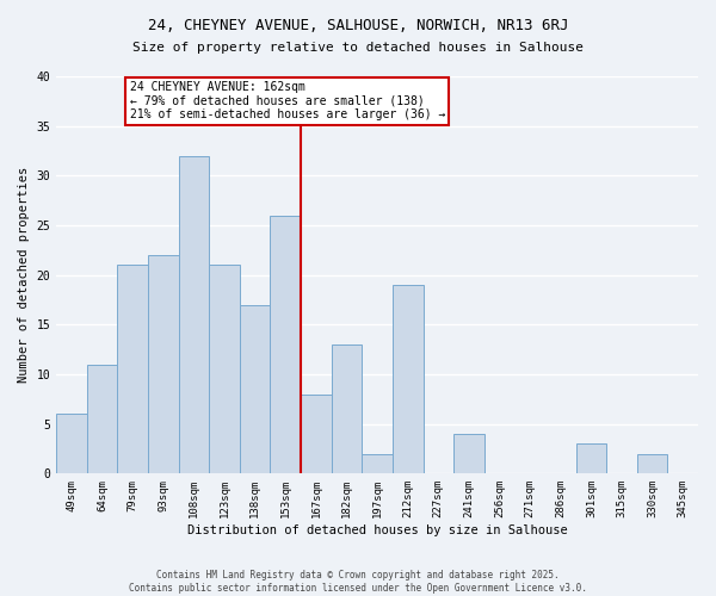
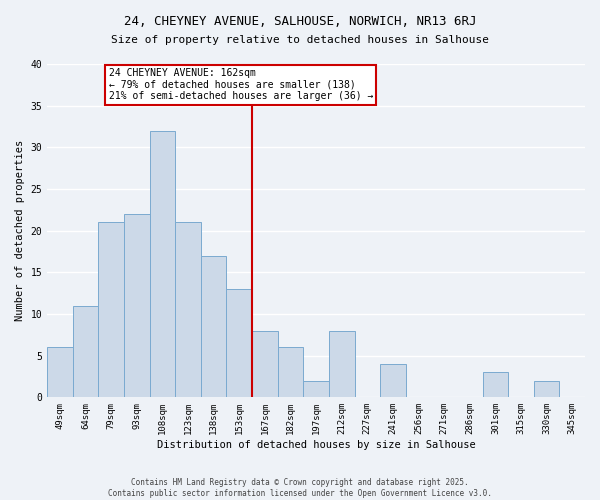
153sqm: 26 -> 13
182sqm: 13 -> 6
212sqm: 19 -> 8
